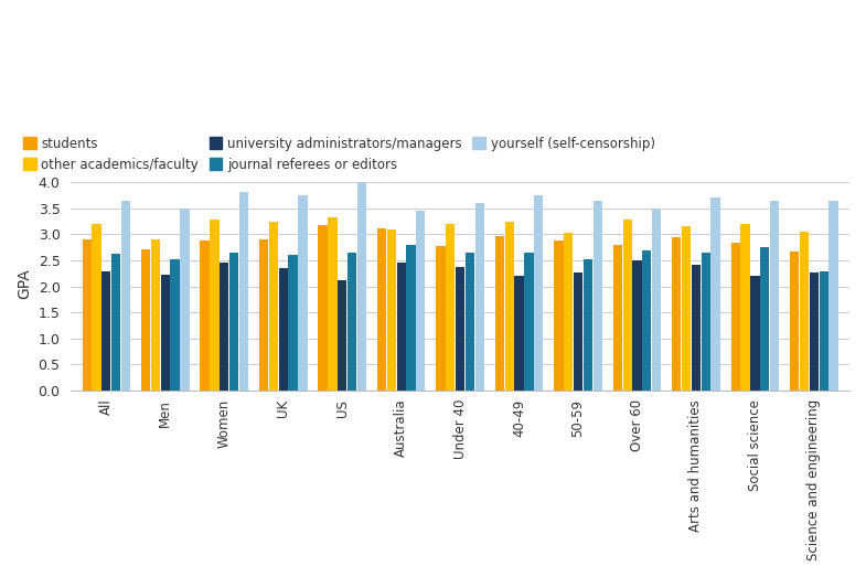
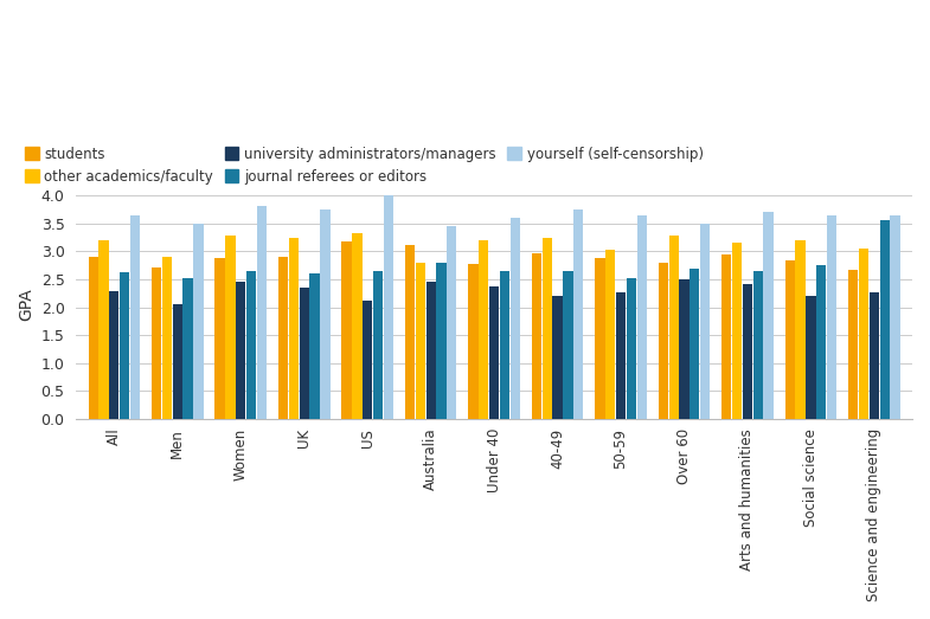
university administrators/managers/Men: 2.22 -> 2.05
other academics/faculty/Australia: 3.10 -> 2.80
journal referees or editors/Science and engineering: 2.29 -> 3.55
